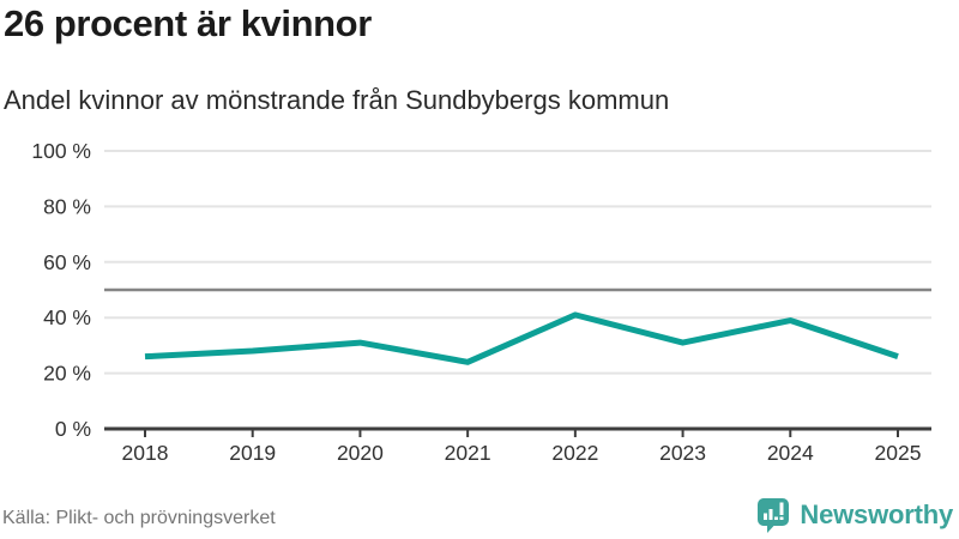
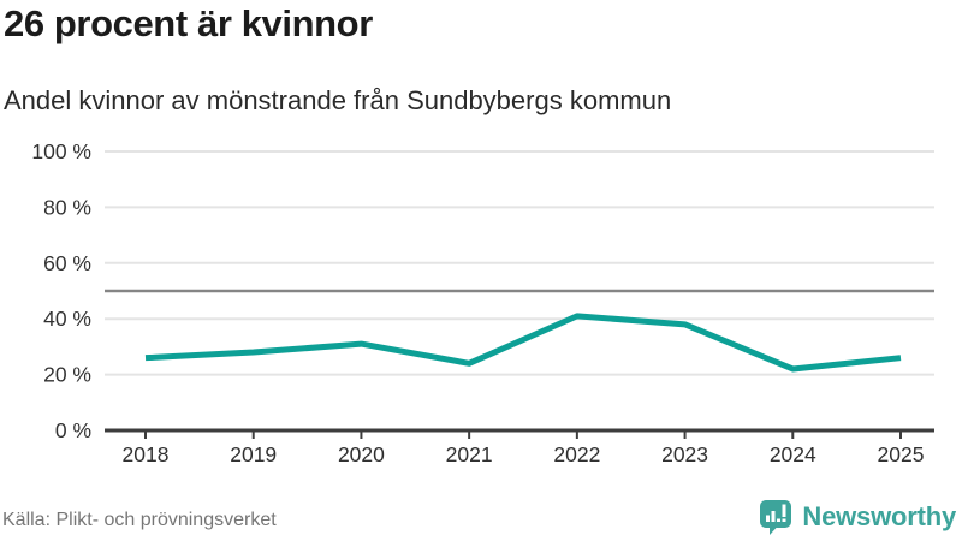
2023: 31% -> 38%
2024: 39% -> 22%
